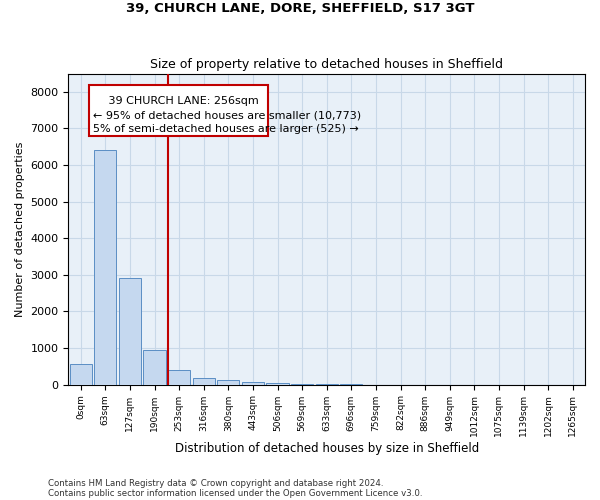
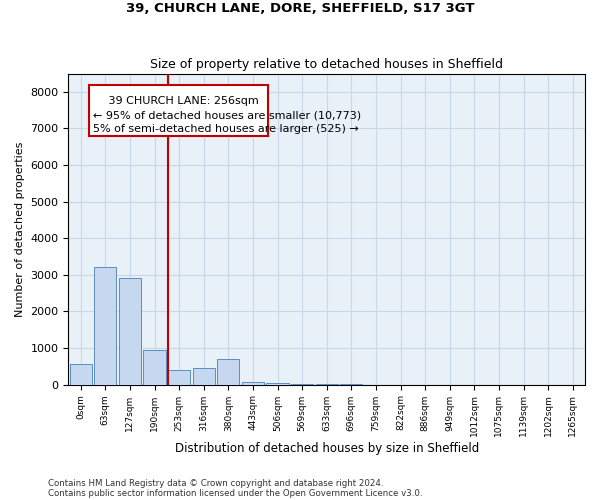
63sqm: 6400 -> 3200
316sqm: 180 -> 450
380sqm: 120 -> 700
